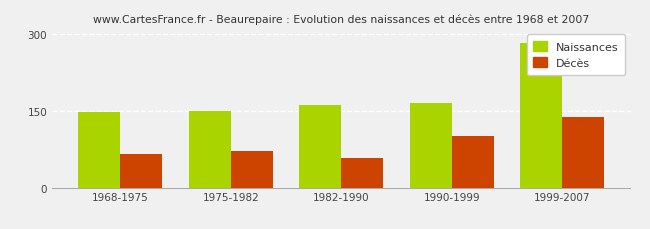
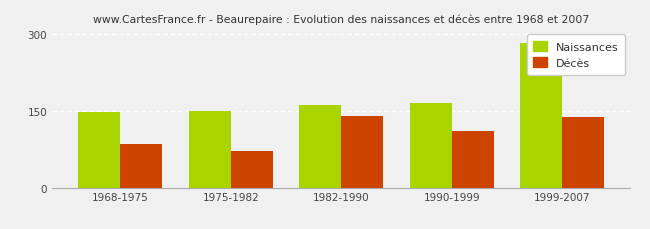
Décès/1968-1975: 65 -> 86
Décès/1982-1990: 57 -> 140
Décès/1990-1999: 100 -> 110
